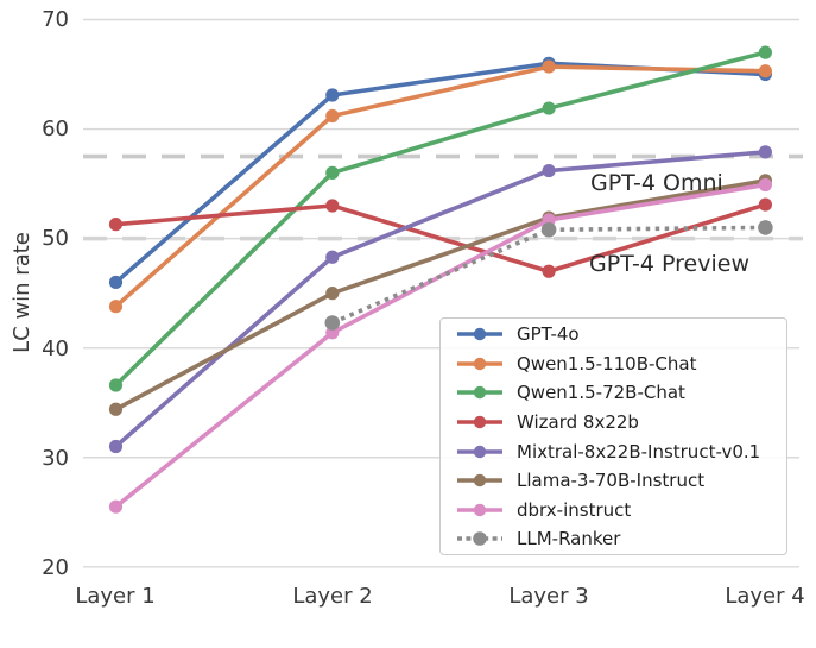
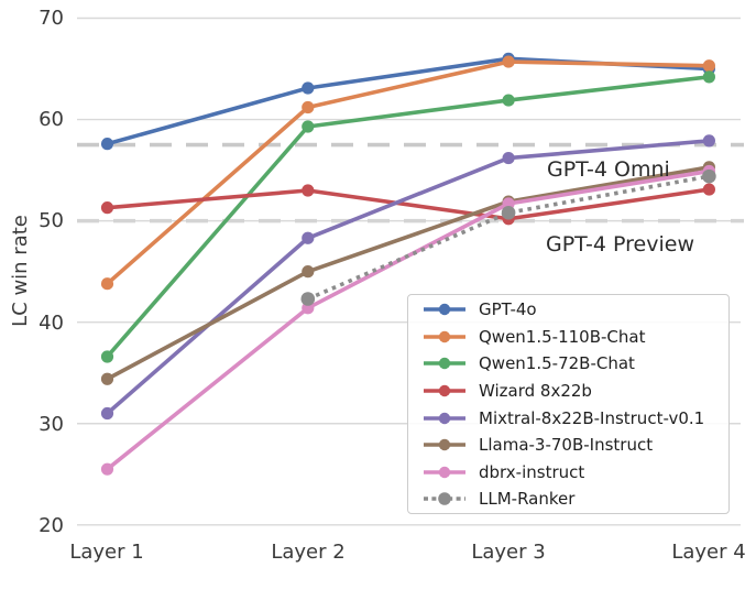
GPT-4o/Layer 1: 46 -> 58
Qwen1.5-72B-Chat/Layer 2: 56 -> 59
Wizard 8x22b/Layer 3: 47 -> 50
Qwen1.5-72B-Chat/Layer 4: 67 -> 64
LLM-Ranker/Layer 4: 51 -> 54
